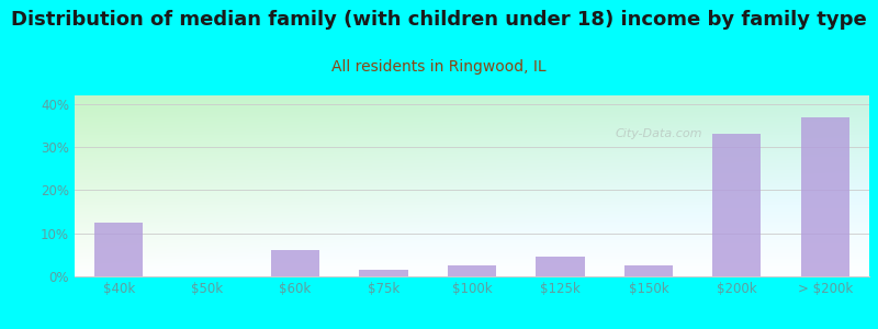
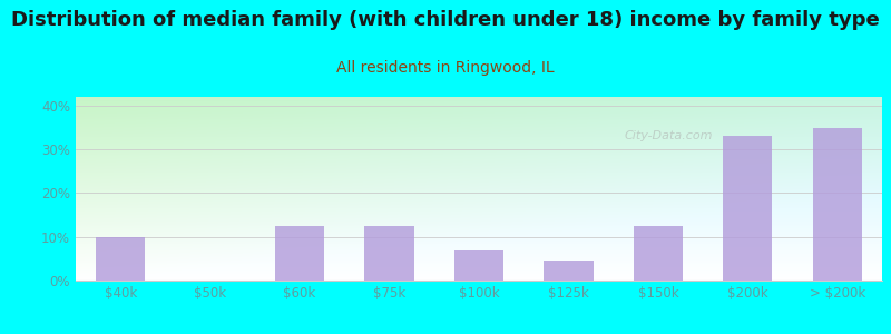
$40k: 12.5% -> 10.0%
$60k: 6.0% -> 12.5%
$75k: 1.5% -> 12.5%
$100k: 2.5% -> 7.0%
$150k: 2.5% -> 12.5%
> $200k: 37.0% -> 35.0%
